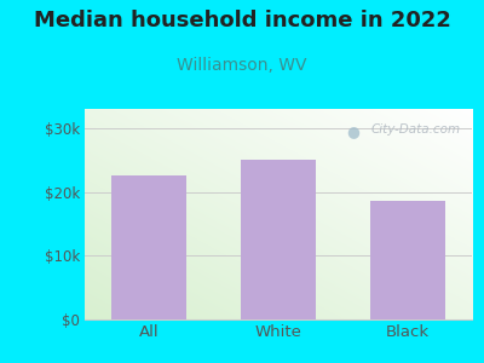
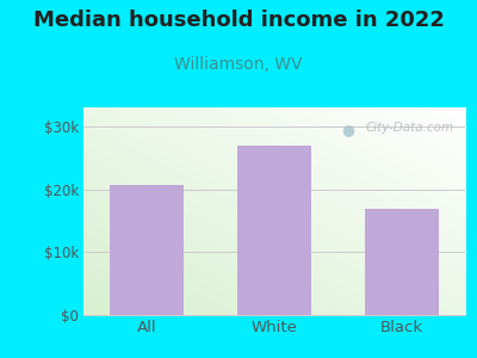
All: $22.5k -> $20.6k
White: $25.0k -> $27.0k
Black: $18.5k -> $16.8k
